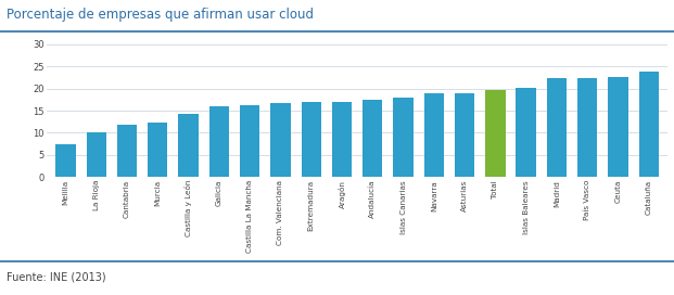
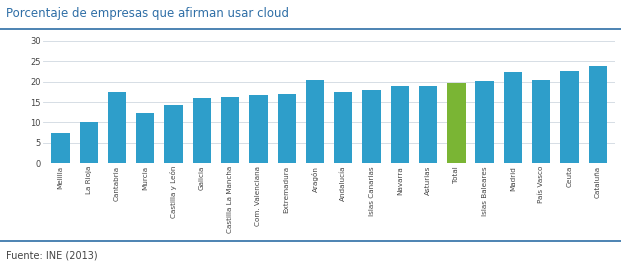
Cantabria: 11.7 -> 17.5
Aragón: 17.0 -> 20.5
País Vasco: 22.3 -> 20.5
